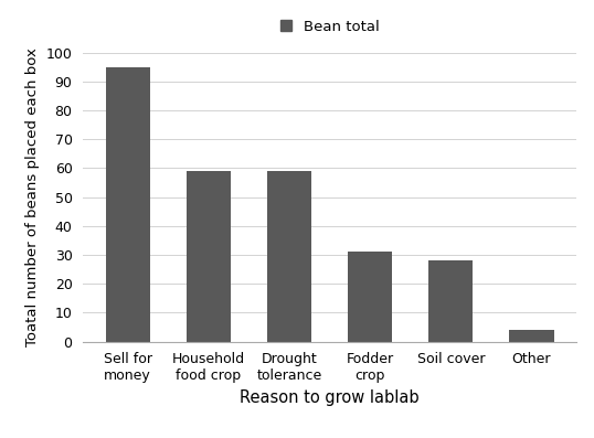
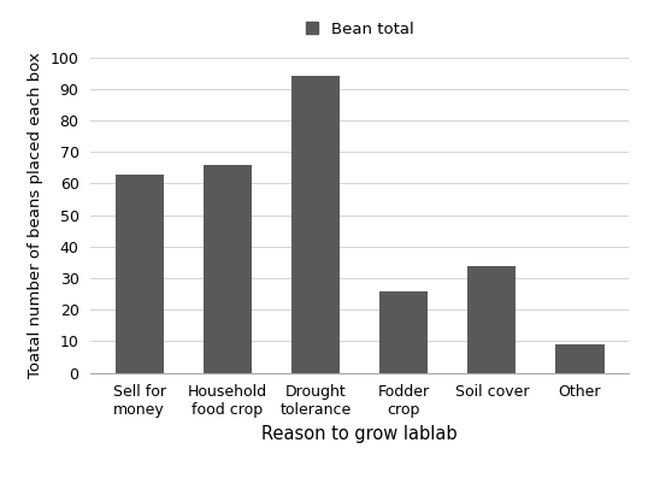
Sell for money: 95 -> 63
Household food crop: 59 -> 66
Drought tolerance: 59 -> 94
Fodder crop: 31 -> 26
Soil cover: 28 -> 34
Other: 4 -> 9
